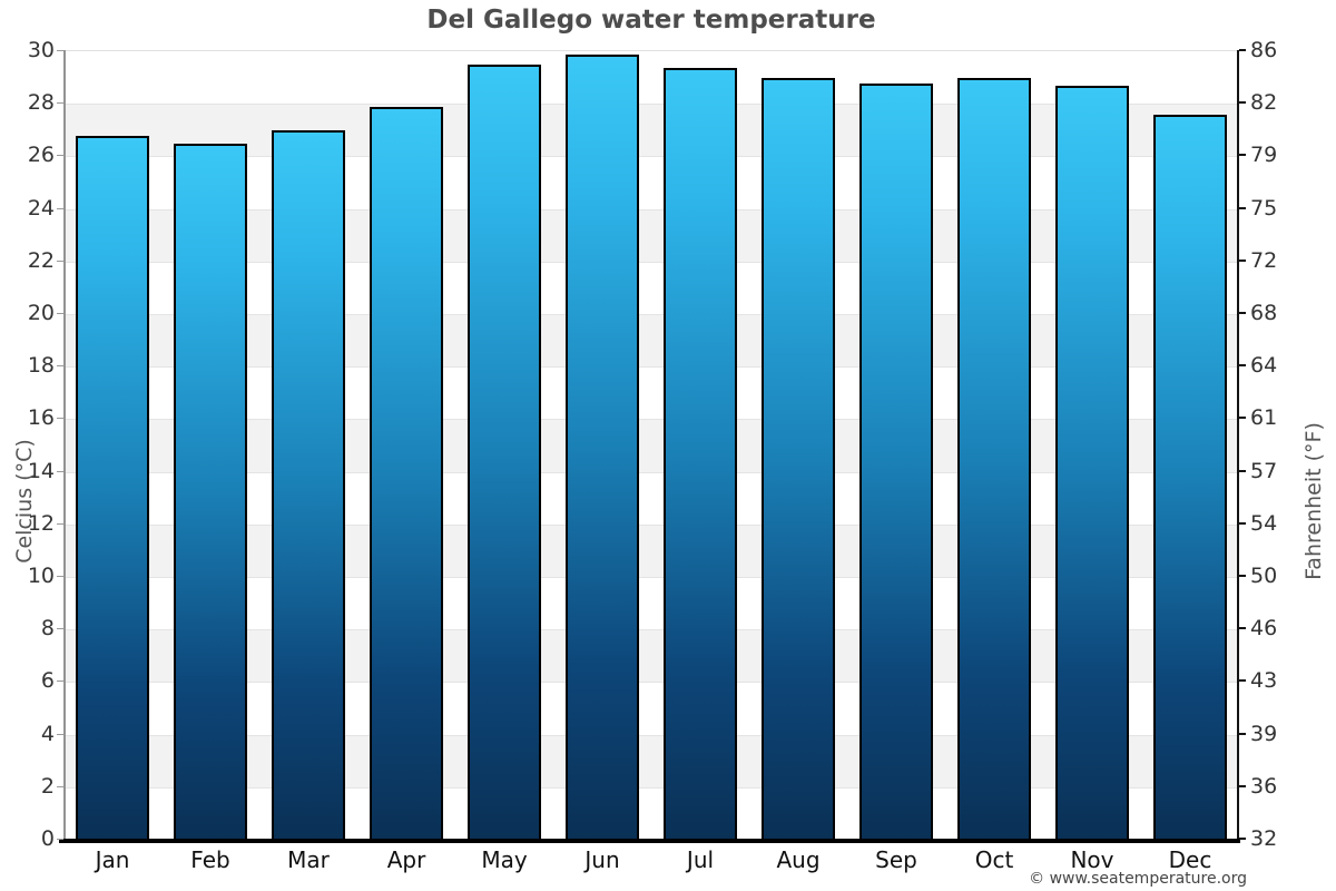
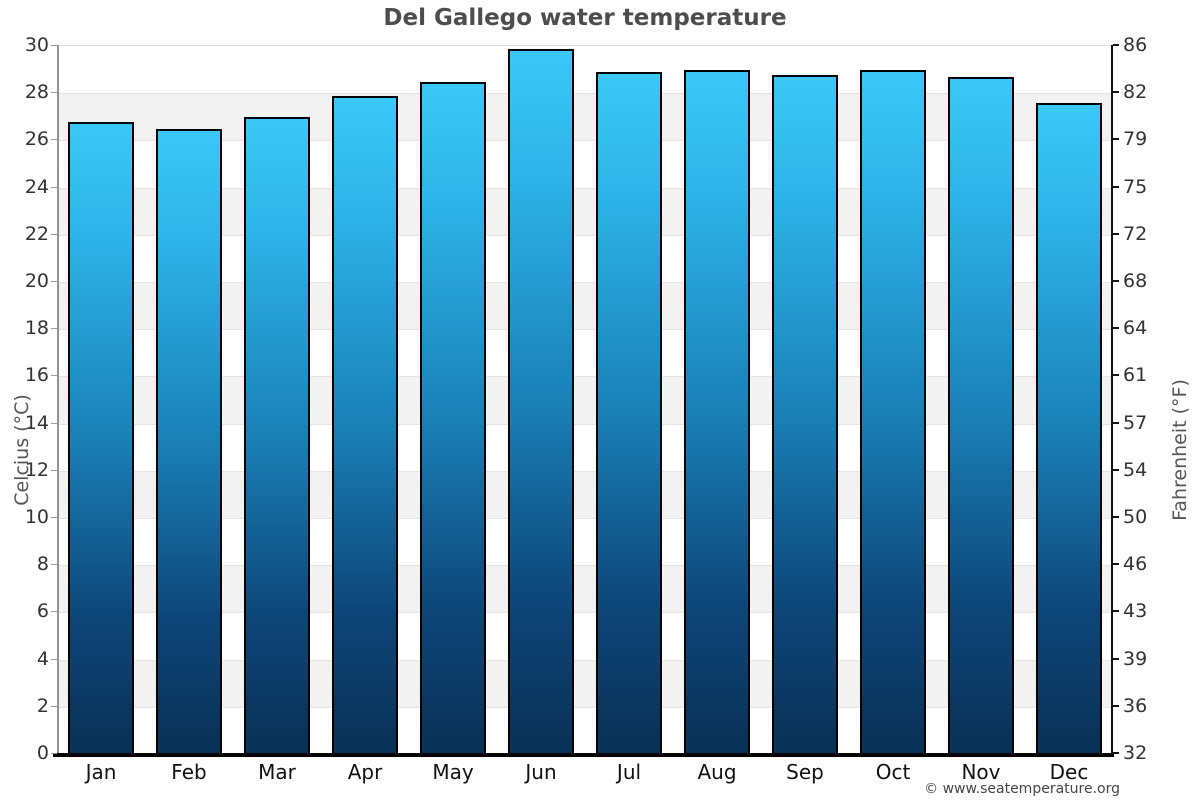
May: 29.4 -> 28.4
Jul: 29.3 -> 28.8
